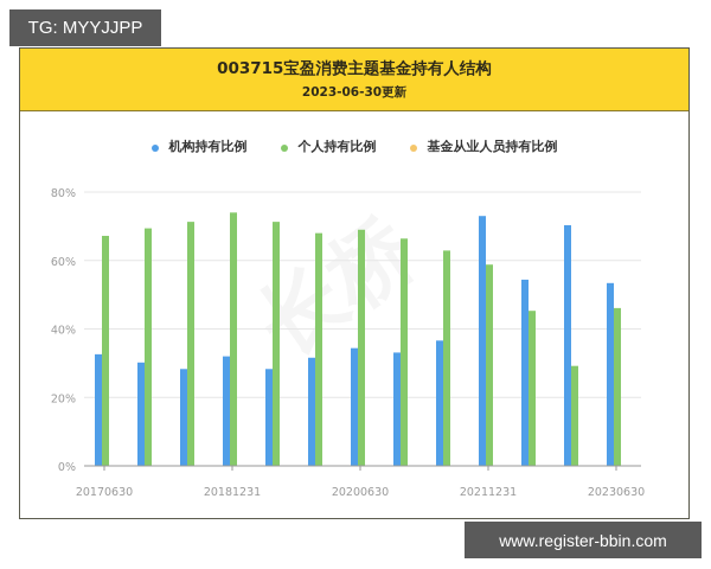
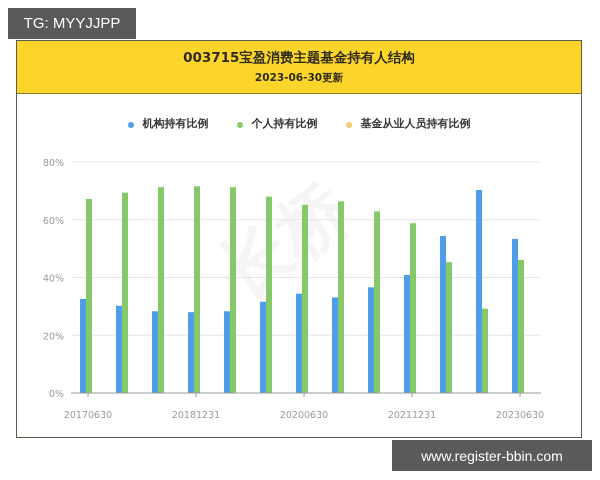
机构持有比例/20181231: 32% -> 28%
个人持有比例/20181231: 74% -> 72%
个人持有比例/20200630: 69% -> 65%
机构持有比例/20211231: 73% -> 41%
